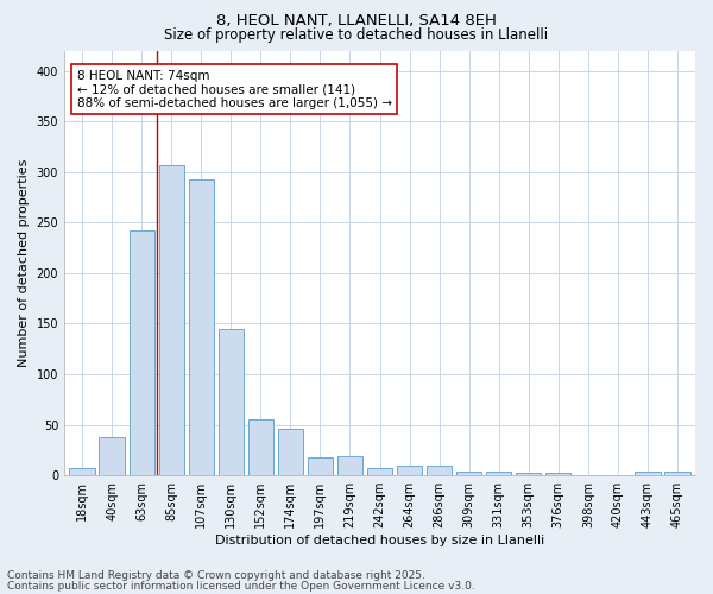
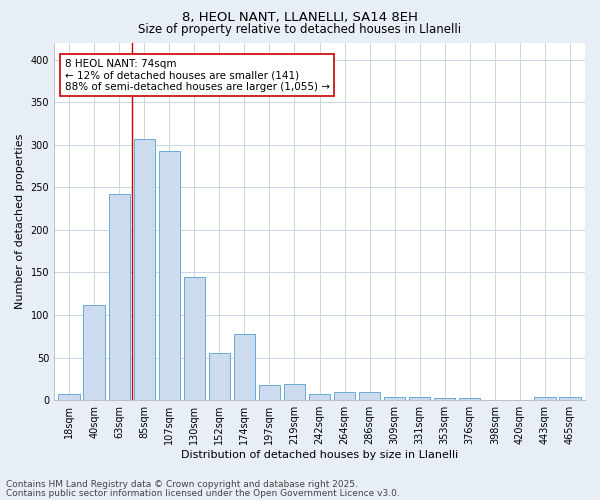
40sqm: 38 -> 112
174sqm: 46 -> 78
